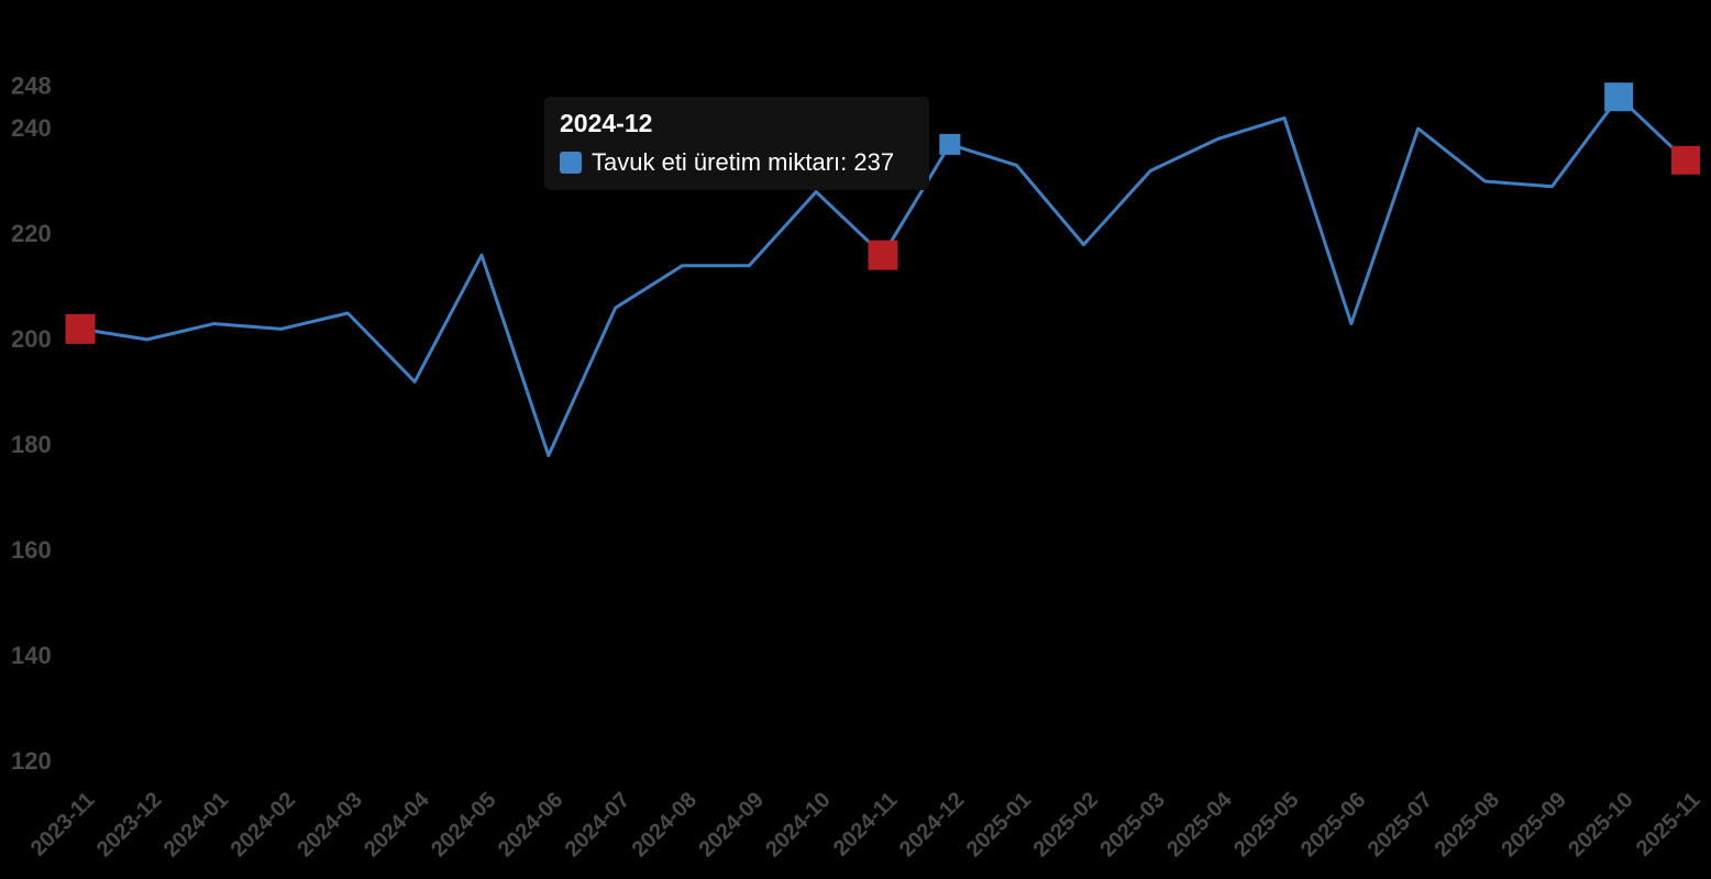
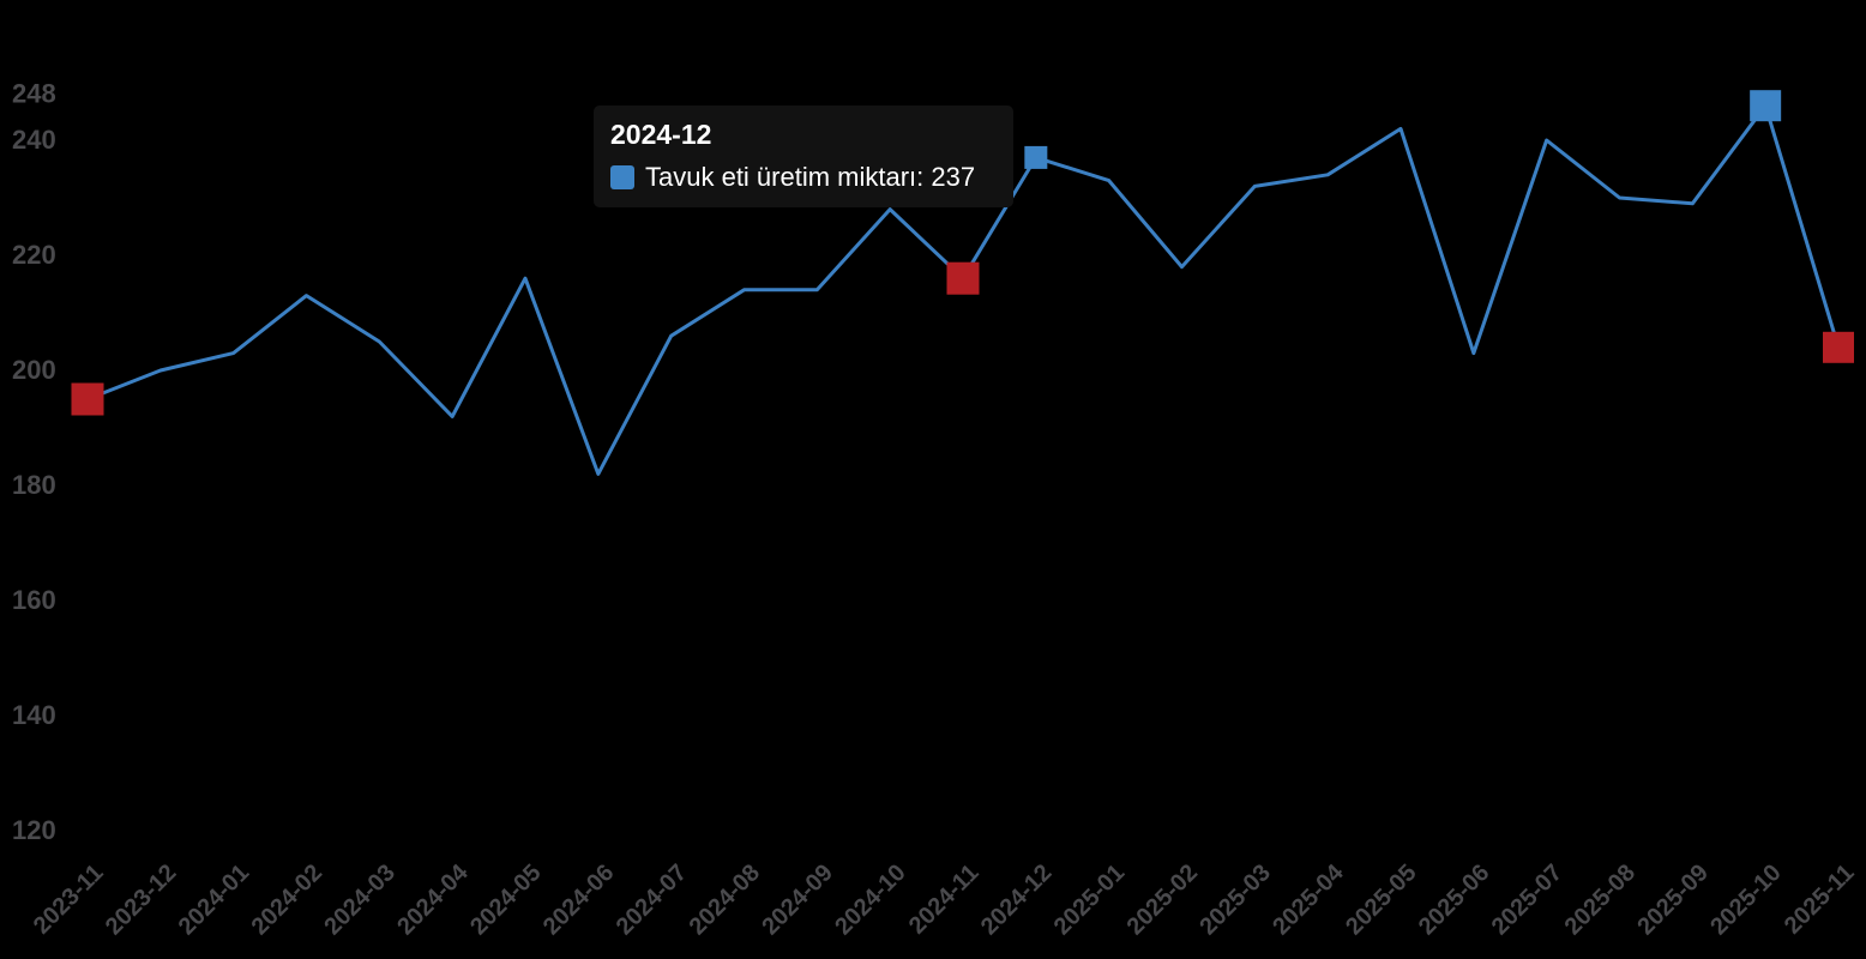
2023-11: 202 -> 195
2024-02: 202 -> 213
2024-06: 178 -> 182
2025-04: 238 -> 234
2025-11: 234 -> 204
